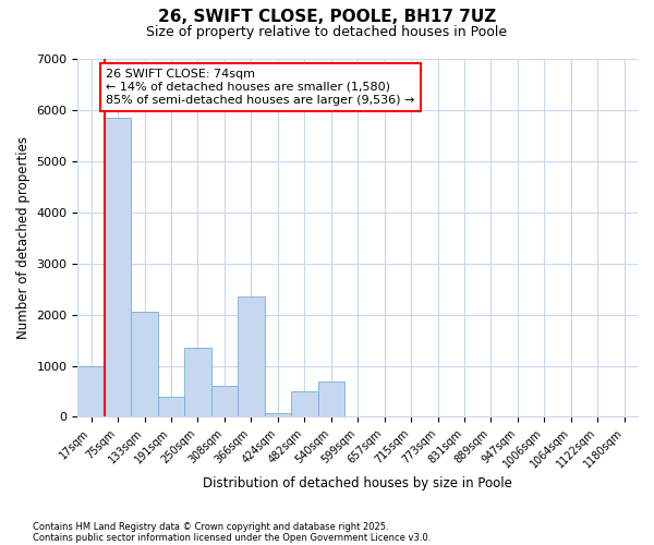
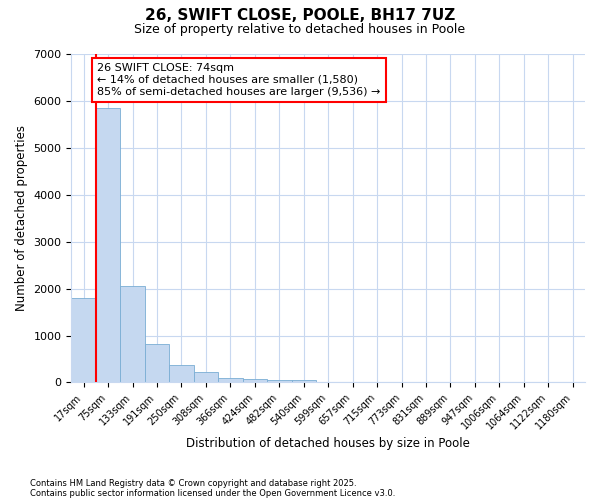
17sqm: 1000 -> 1800
191sqm: 400 -> 820
250sqm: 1350 -> 370
308sqm: 600 -> 230
366sqm: 2350 -> 100
482sqm: 500 -> 50
540sqm: 700 -> 50
